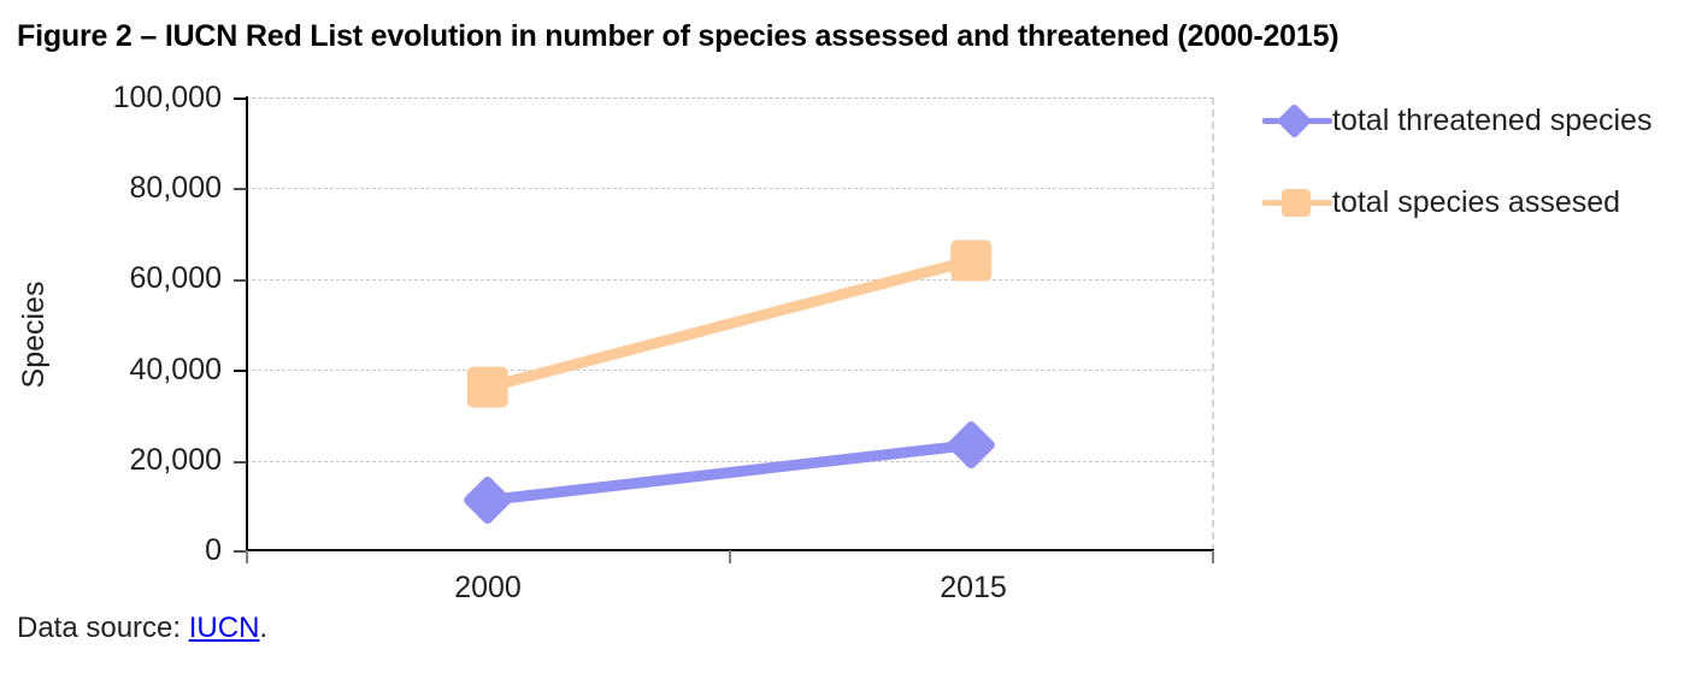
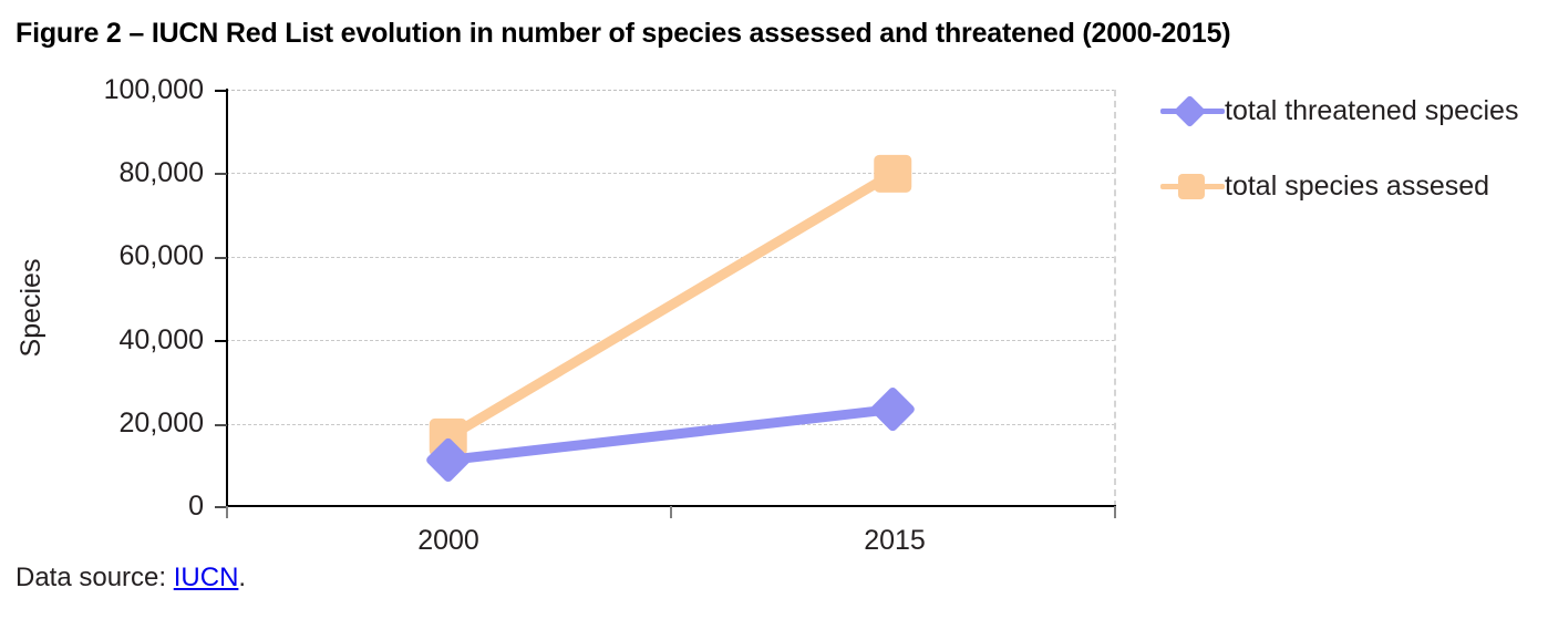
total species assesed/2000: 36000 -> 17000
total species assesed/2015: 64000 -> 80000
